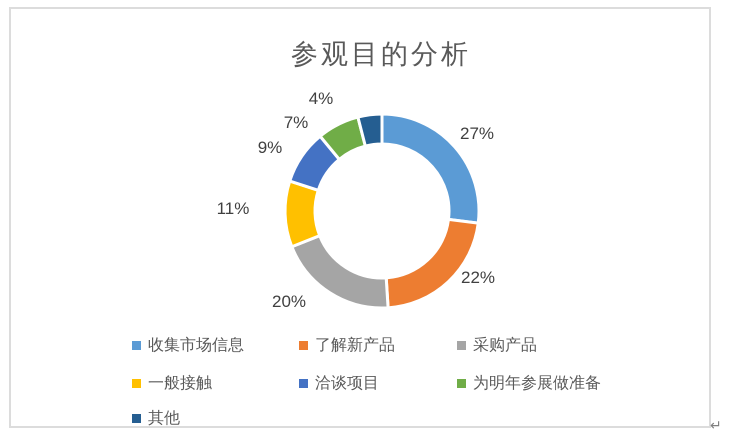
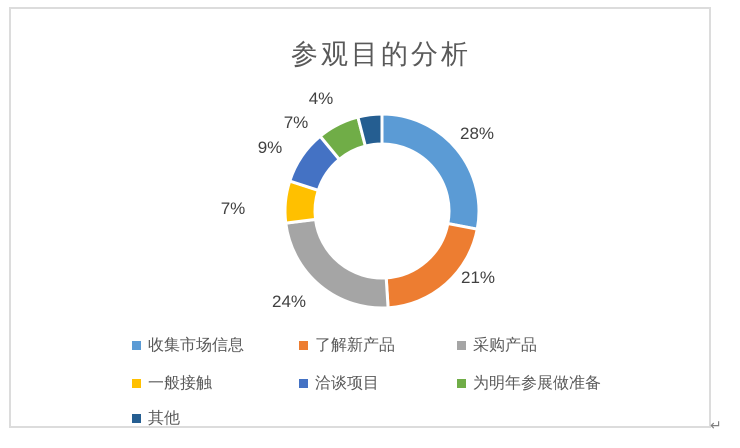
收集市场信息: 27% -> 28%
了解新产品: 22% -> 21%
采购产品: 20% -> 24%
一般接触: 11% -> 7%
